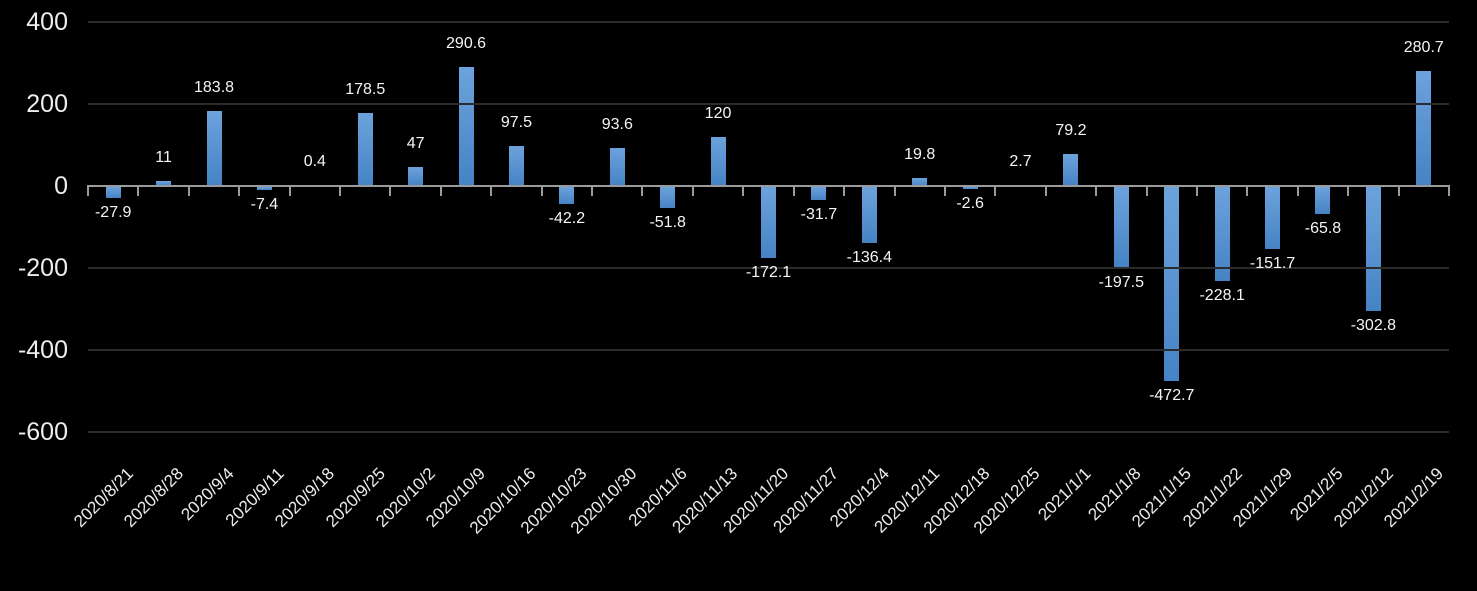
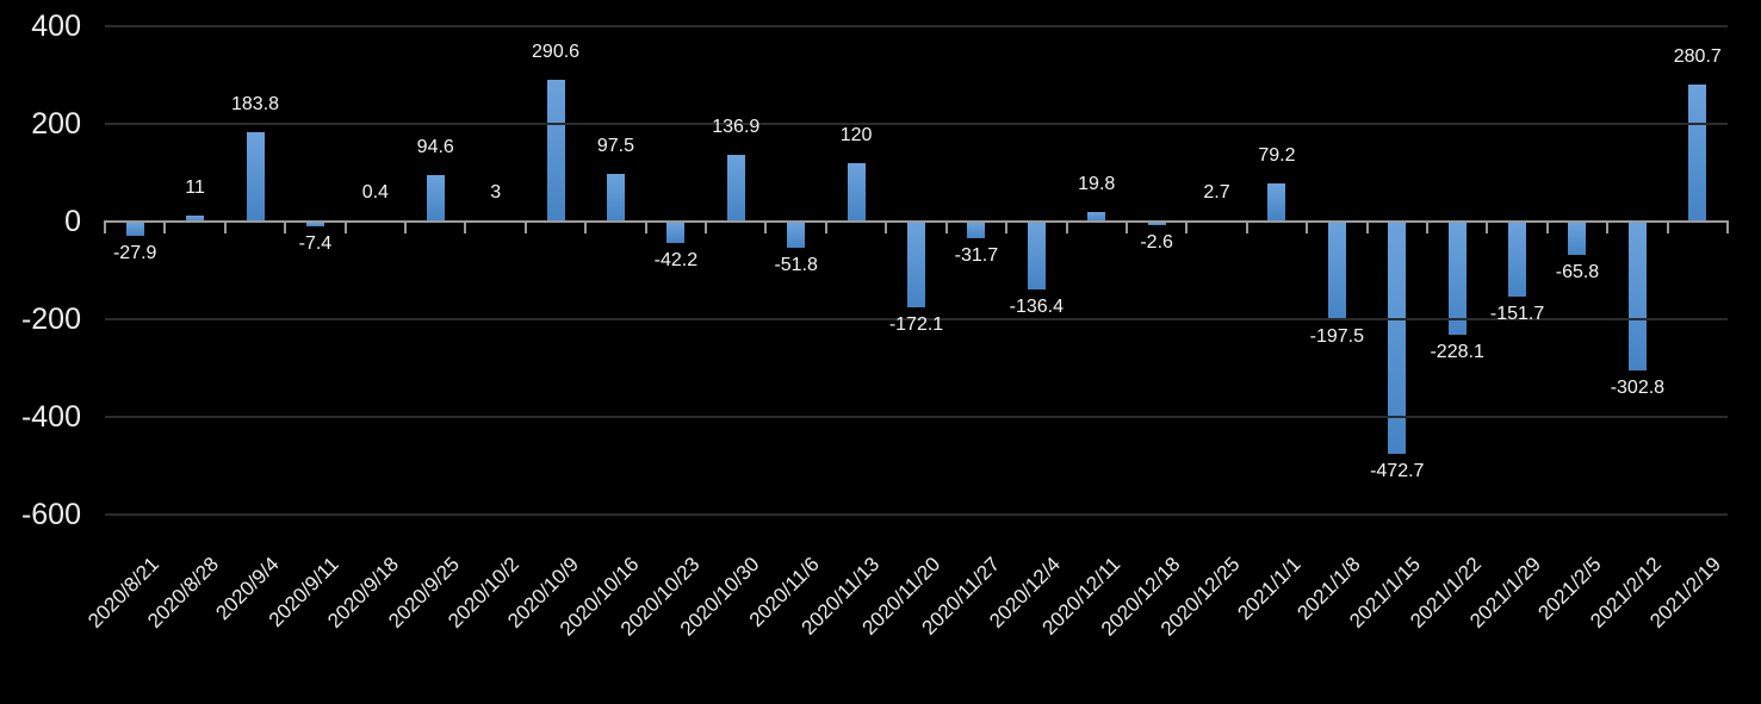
2020/9/25: 178.5 -> 94.6
2020/10/2: 47 -> 3
2020/10/30: 93.6 -> 136.9
